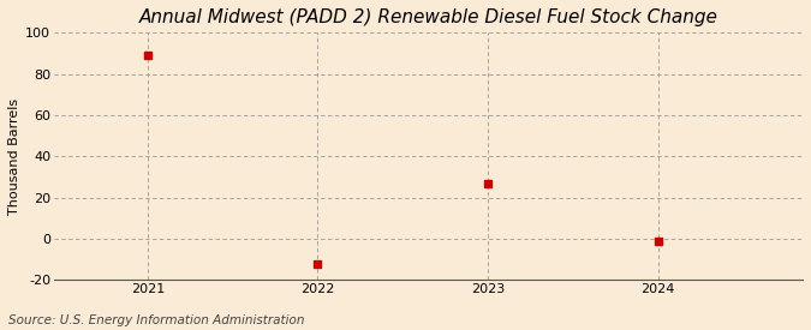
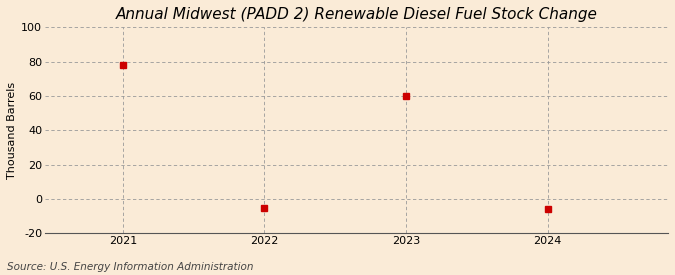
2021: 89 -> 78
2022: -12 -> -5
2023: 27 -> 60
2024: -1 -> -6
